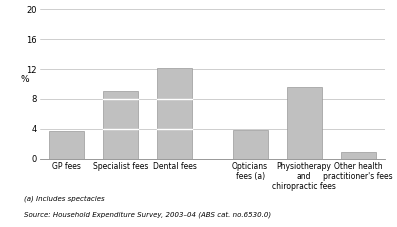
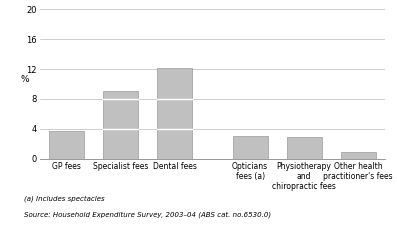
Opticians fees (a): 3.8 -> 3.1
Physiotherapy and chiropractic fees: 9.6 -> 2.9
